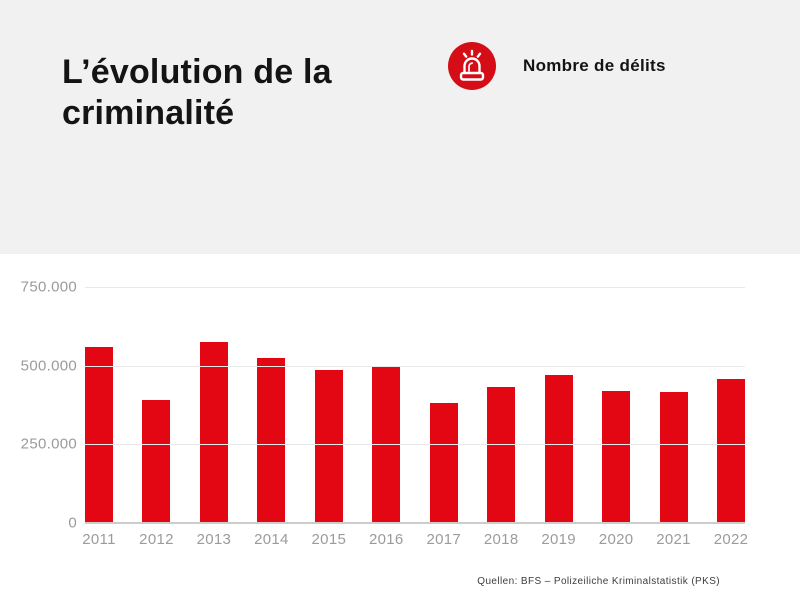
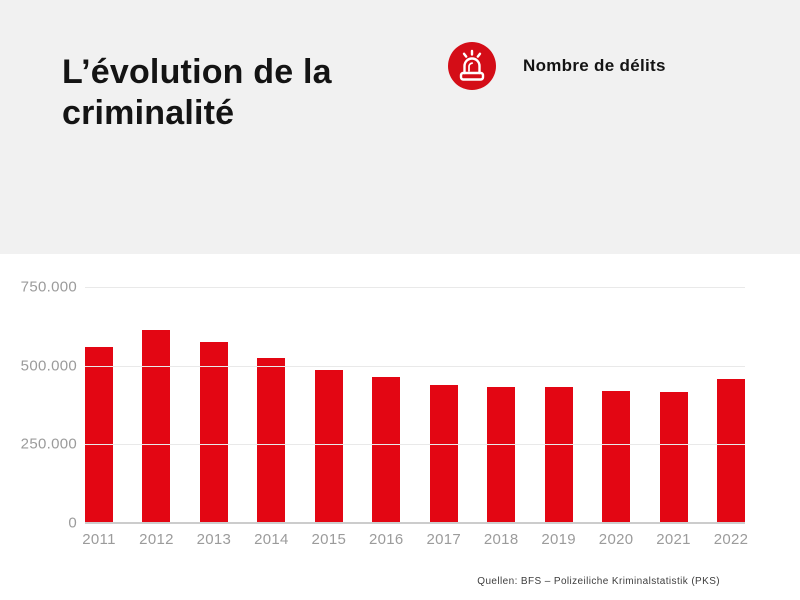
2012: 390000 -> 620000
2016: 500000 -> 460000
2017: 380000 -> 440000
2019: 470000 -> 430000
